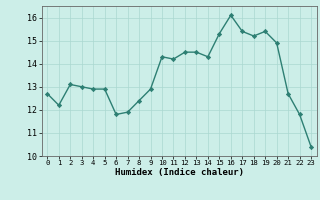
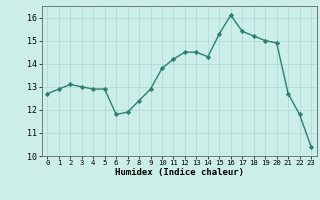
1: 12.2 -> 12.9
10: 14.3 -> 13.8
19: 15.4 -> 15.0
